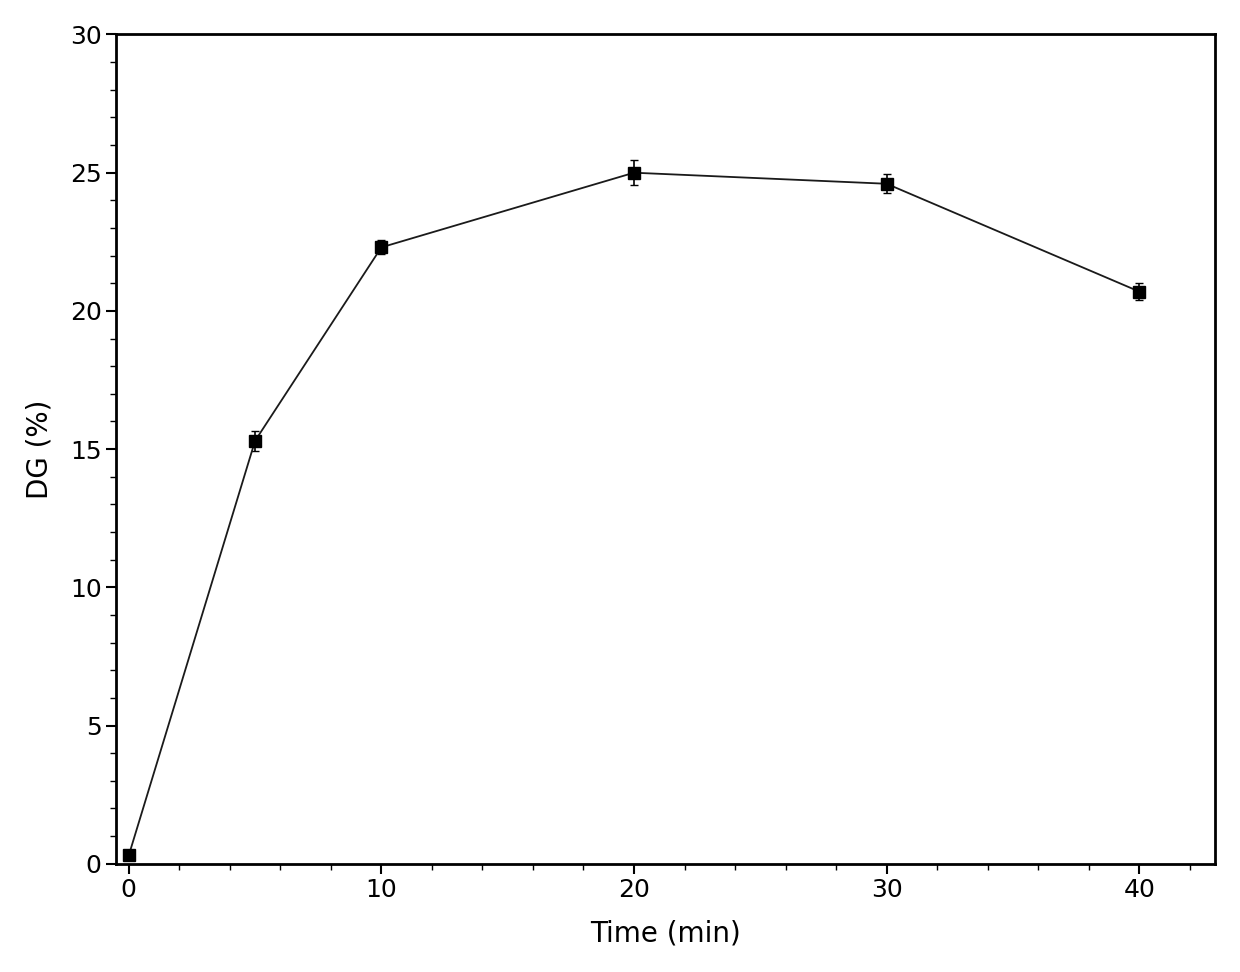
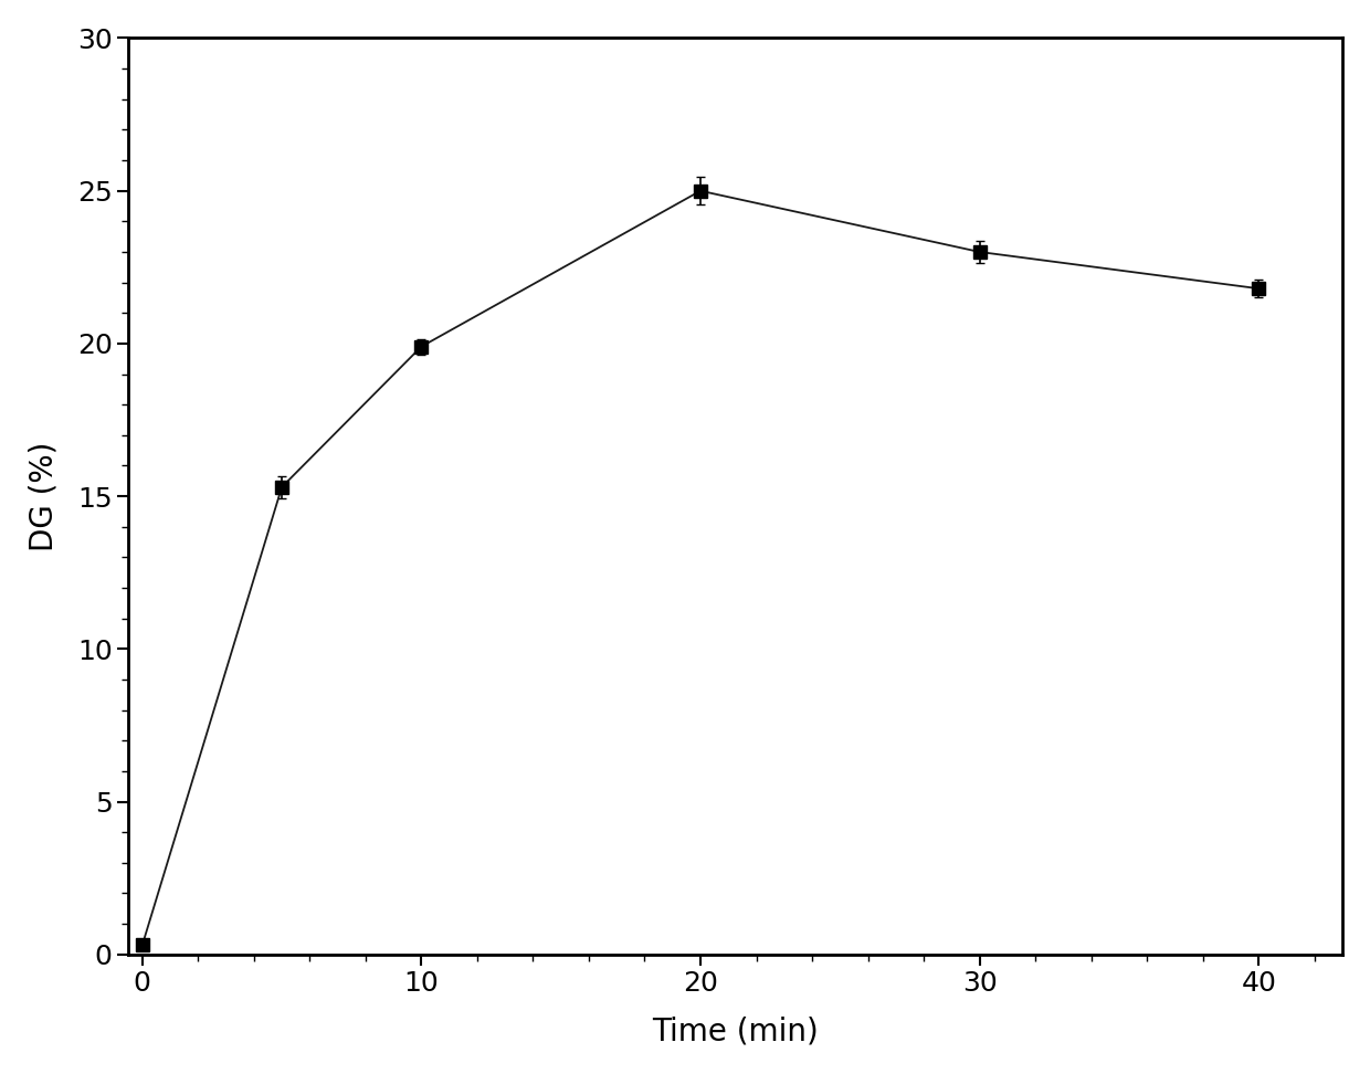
10: 22.3 -> 19.9
30: 24.6 -> 23.0
40: 20.7 -> 21.8
